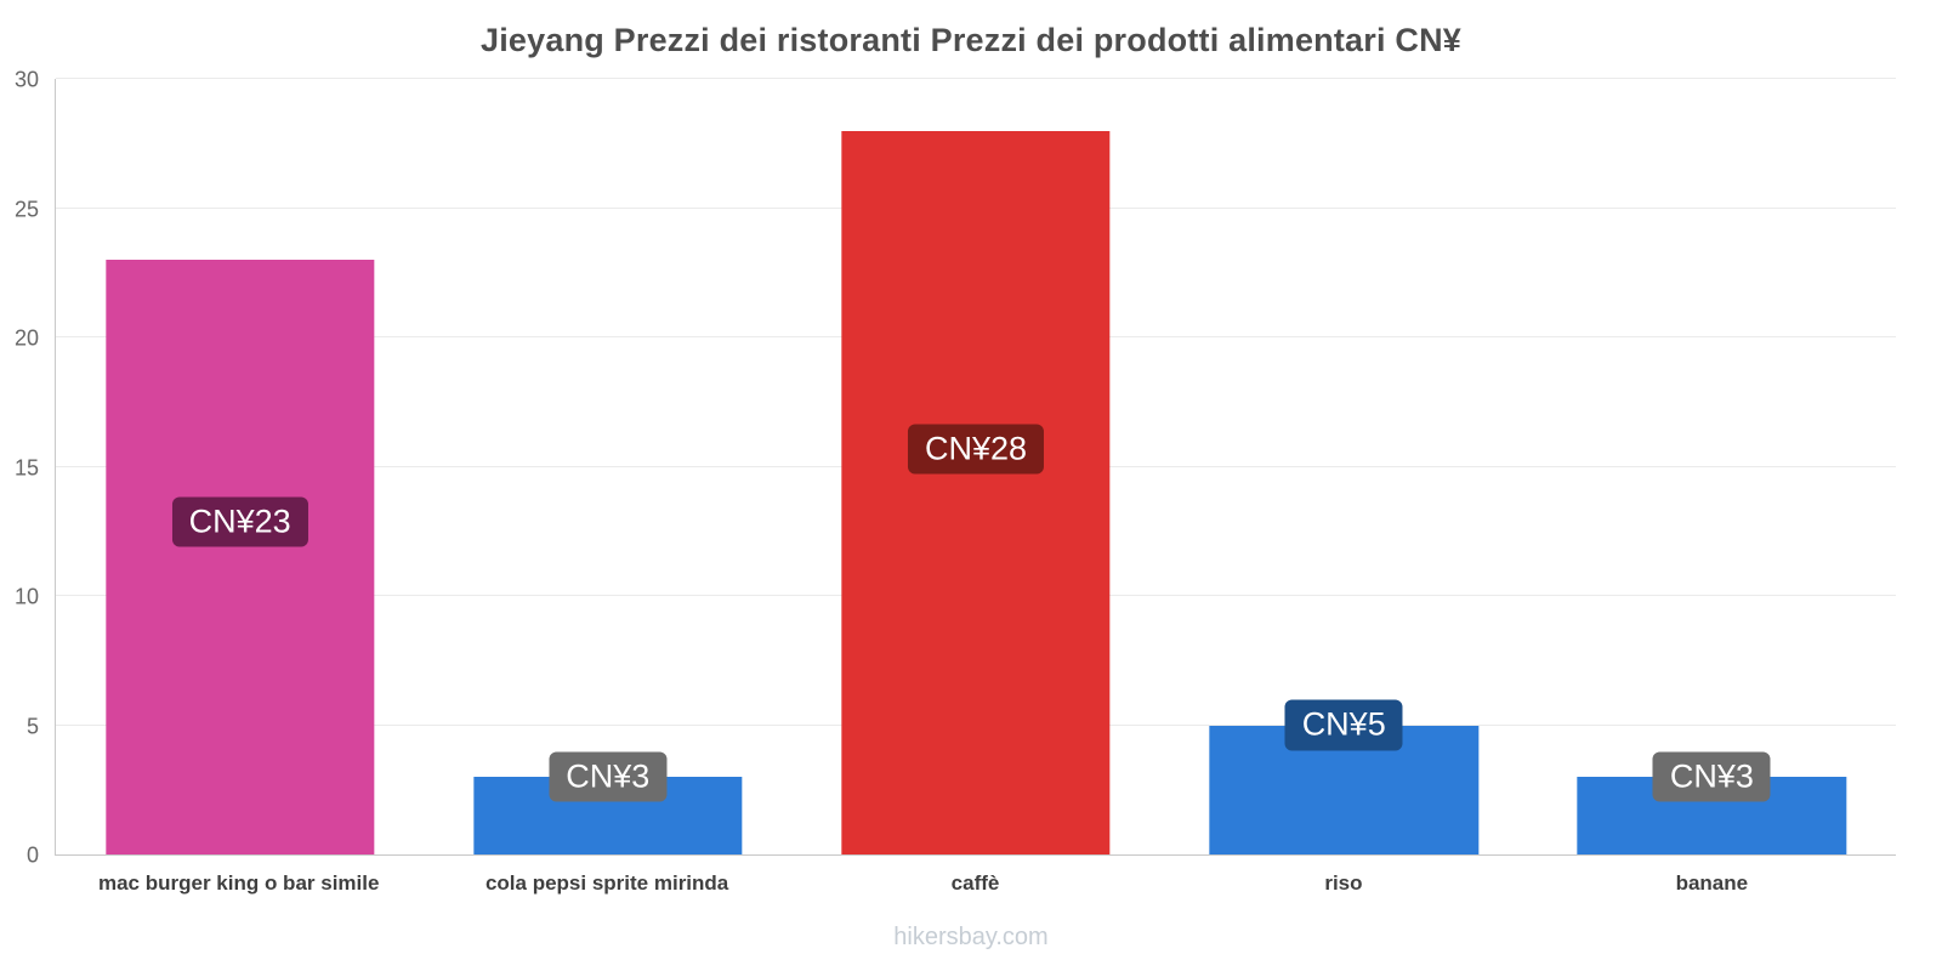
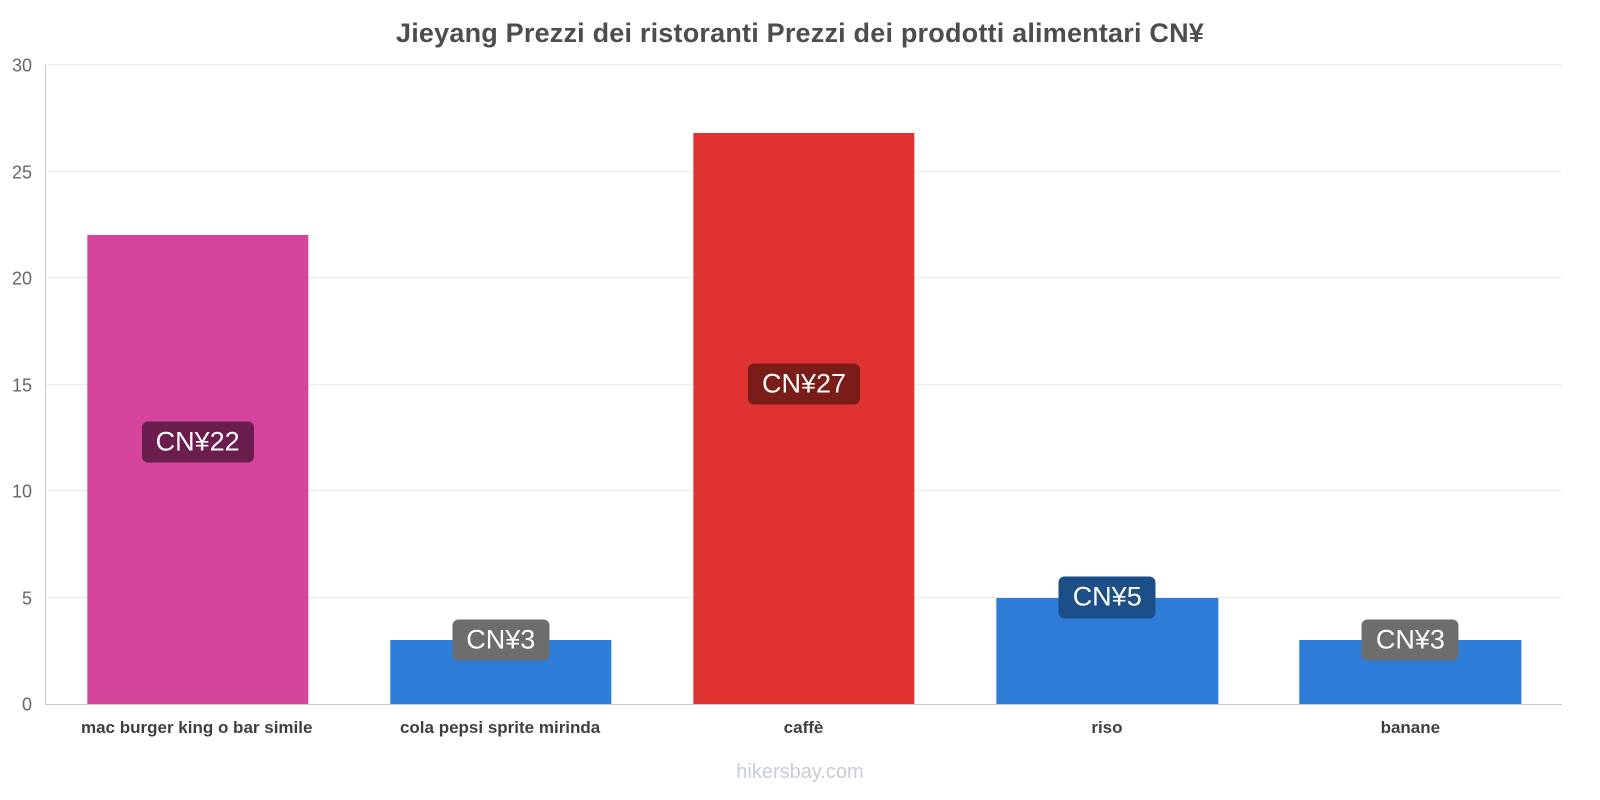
mac burger king o bar simile: 23 -> 22
caffè: 28 -> 27
